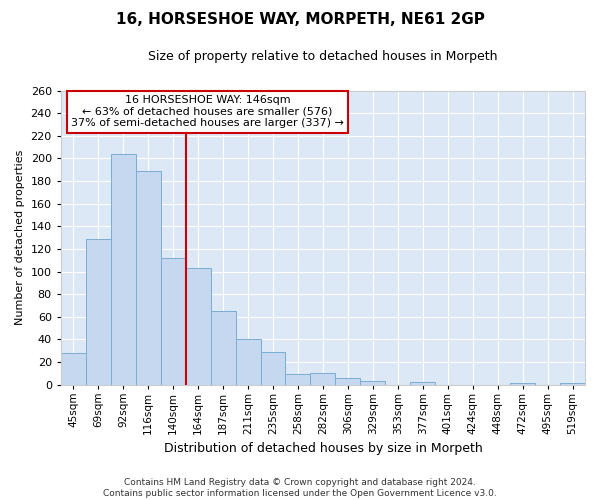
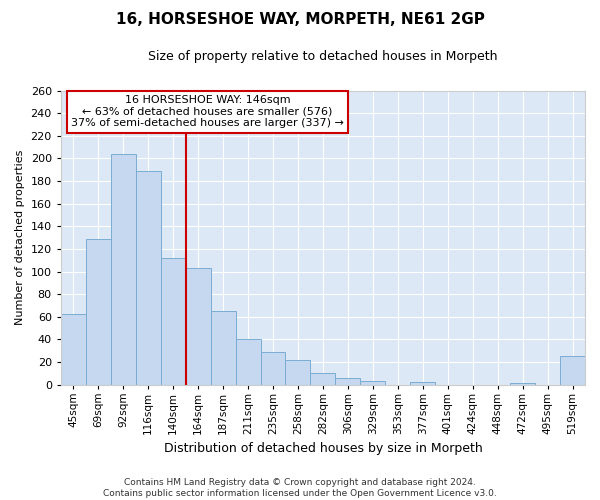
45sqm: 28 -> 62
258sqm: 9 -> 22
519sqm: 1 -> 25
